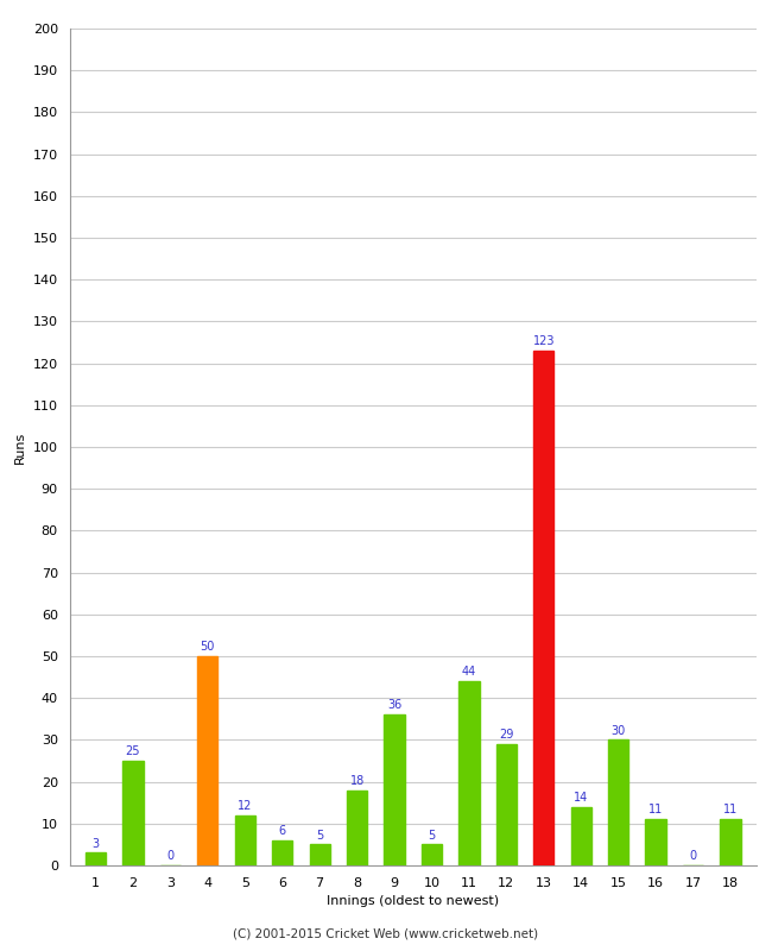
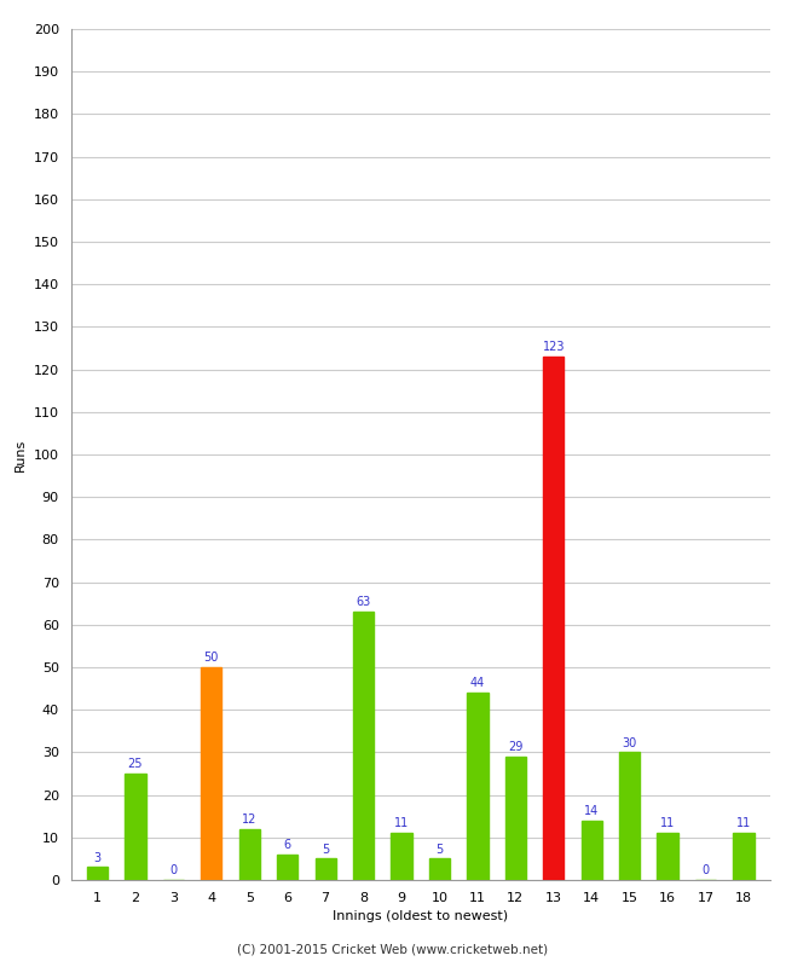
8: 18 -> 63
9: 36 -> 11
